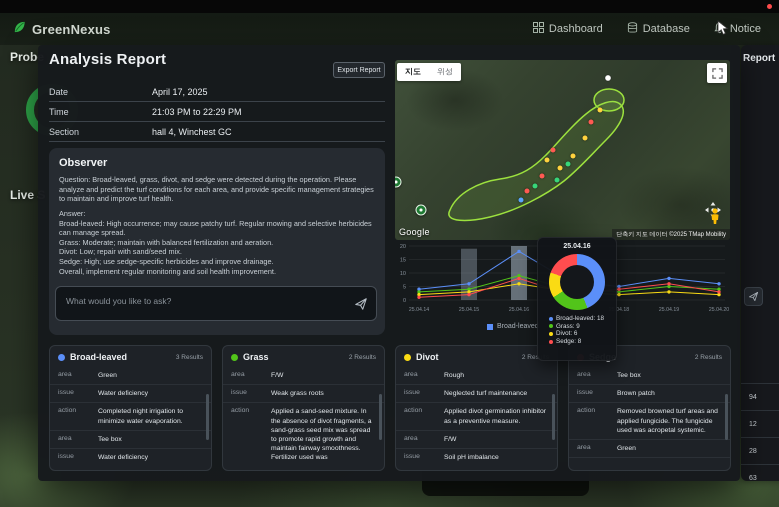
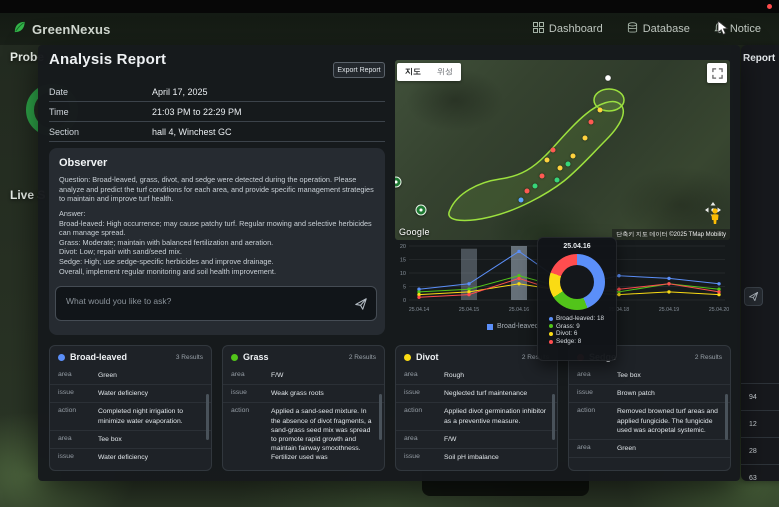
Broad-leaved/25.04.17: 7 -> 5
Broad-leaved/25.04.18: 5 -> 9
Grass/25.04.19: 5 -> 6
